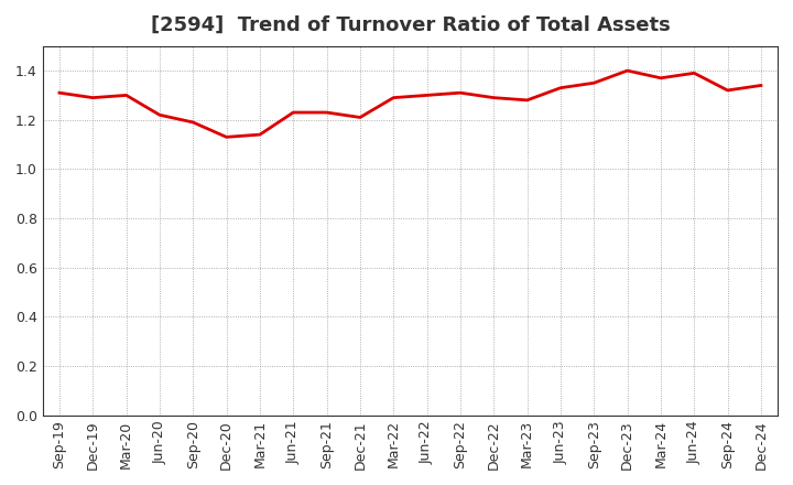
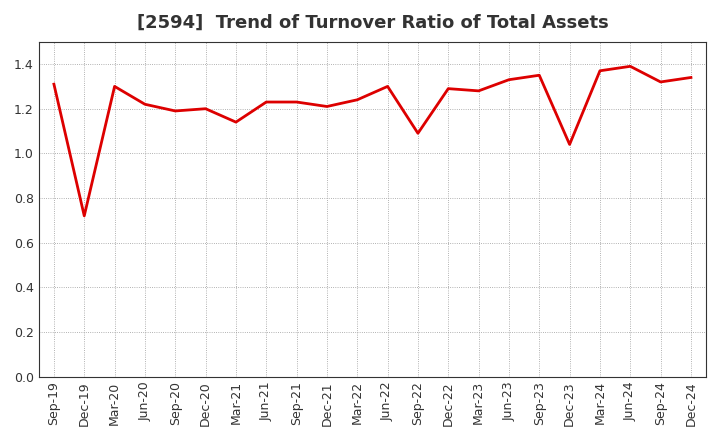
Dec-19: 1.29 -> 0.72
Dec-20: 1.13 -> 1.20
Mar-22: 1.29 -> 1.24
Sep-22: 1.31 -> 1.09
Dec-23: 1.40 -> 1.04
